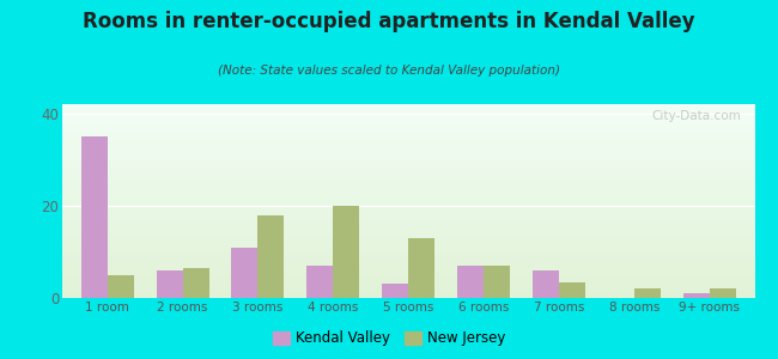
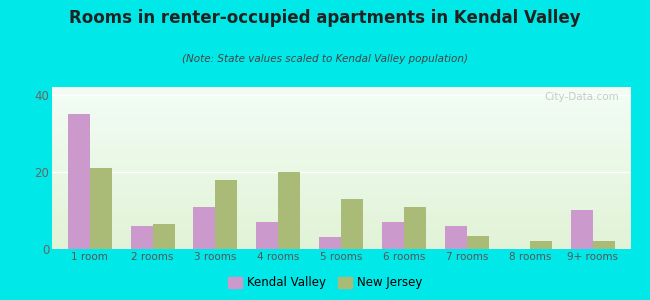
New Jersey/1 room: 5.0 -> 21.0
New Jersey/6 rooms: 7.0 -> 11.0
Kendal Valley/9+ rooms: 1 -> 10
